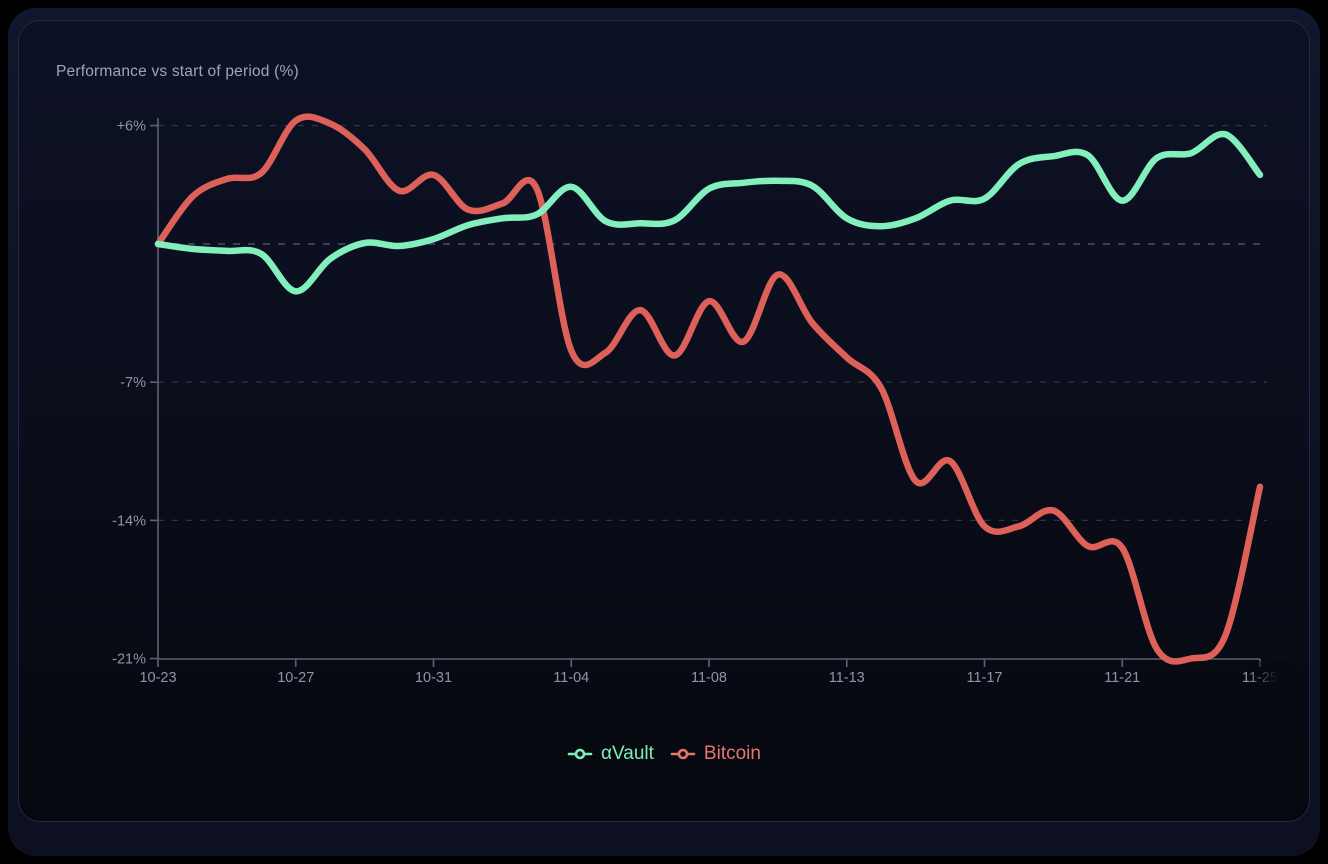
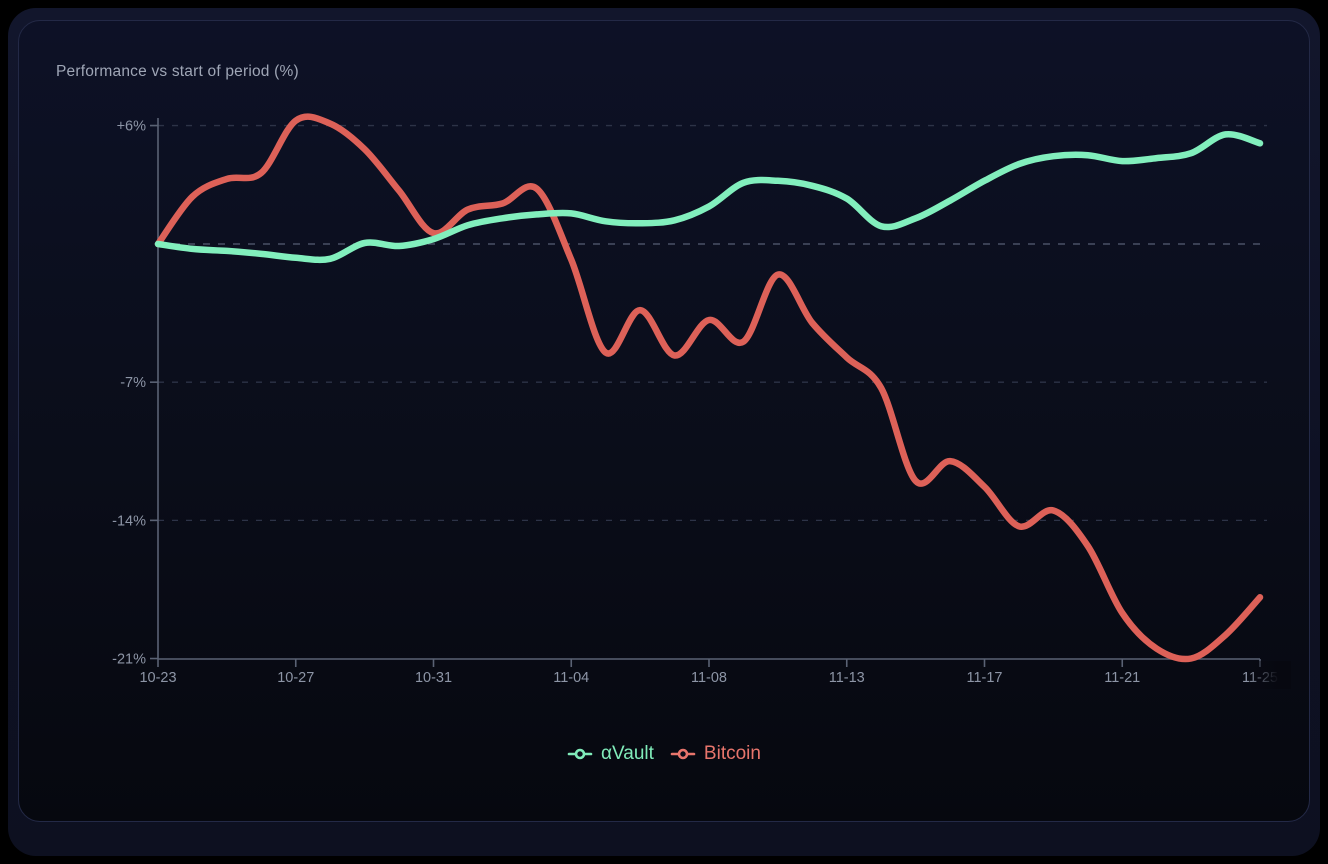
αVault/10-27: -2.4% -> -0.7%
Bitcoin/10-31: 3.5% -> 0.6%
αVault/11-04: 2.9% -> 1.6%
Bitcoin/11-04: -5.4% -> -0.8%
αVault/11-08: 2.8% -> 1.9%
Bitcoin/11-08: -2.9% -> -3.9%
αVault/11-13: 1.3% -> 2.3%
αVault/11-17: 2.3% -> 3.2%
Bitcoin/11-17: -14.3% -> -12.3%
αVault/11-21: 2.2% -> 4.2%
Bitcoin/11-21: -15.4% -> -18.7%
αVault/11-25: 3.5% -> 5.1%
Bitcoin/11-25: -12.3% -> -17.9%
